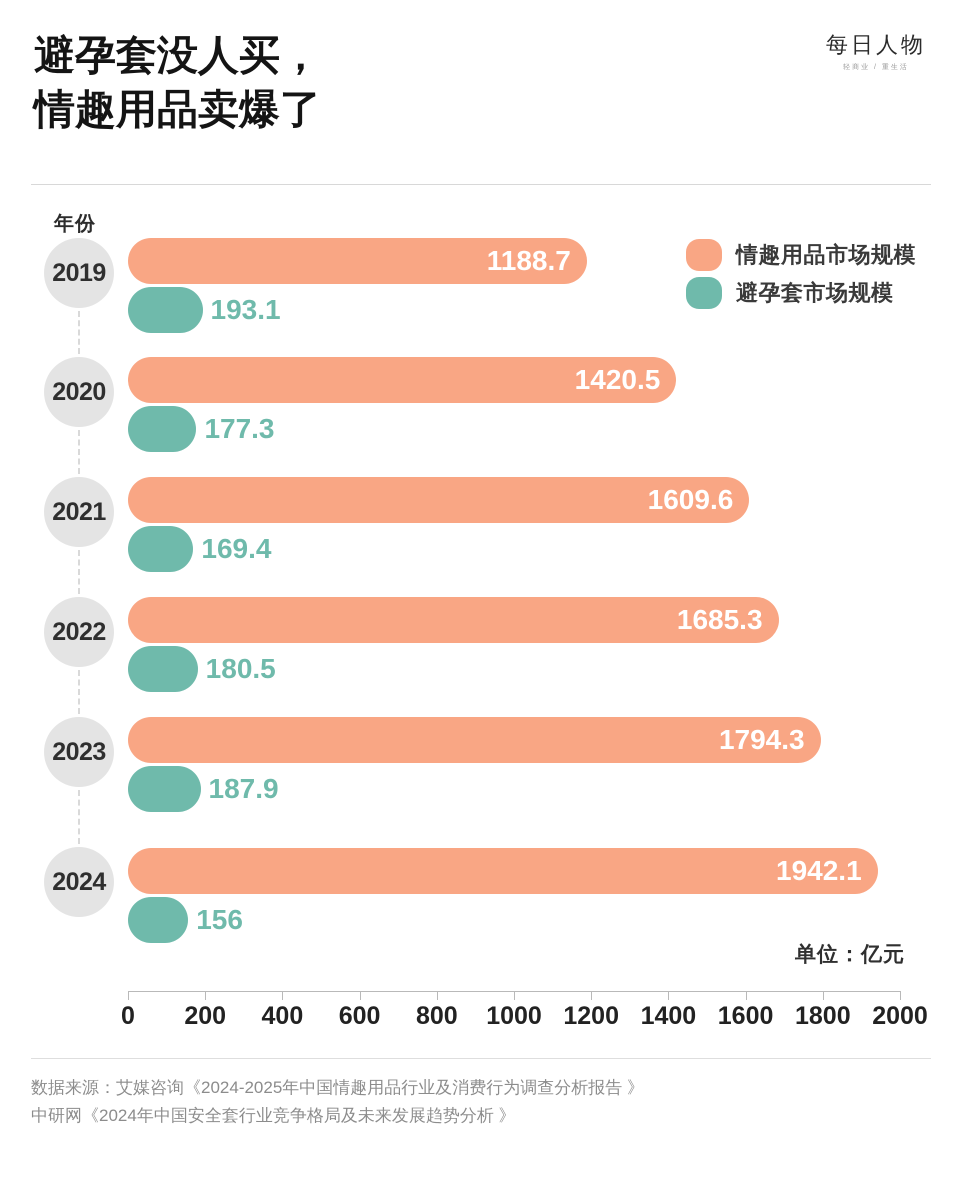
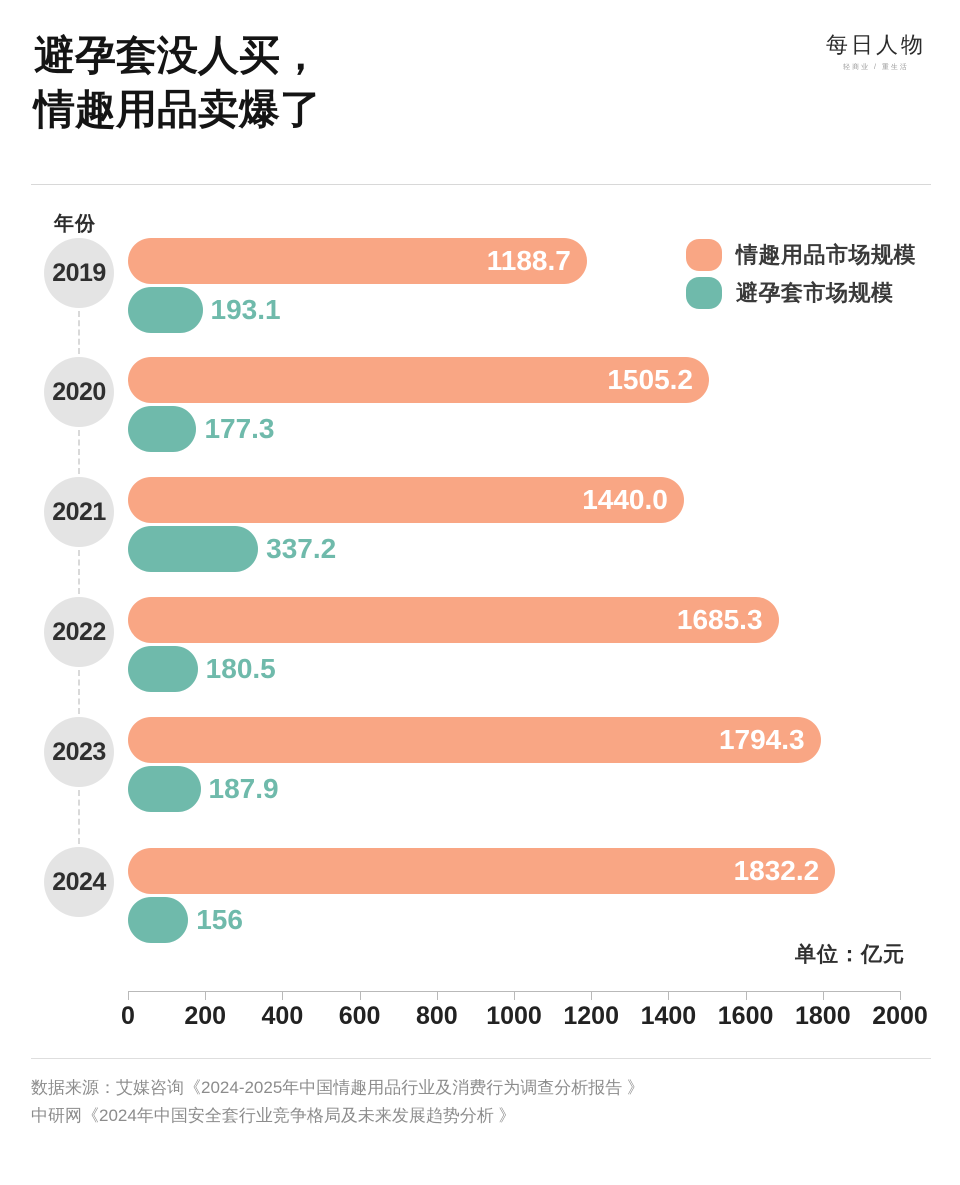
情趣用品市场规模/2020: 1420.5 -> 1505.2
情趣用品市场规模/2021: 1609.6 -> 1440.0
避孕套市场规模/2021: 169.4 -> 337.2
情趣用品市场规模/2024: 1942.1 -> 1832.2
